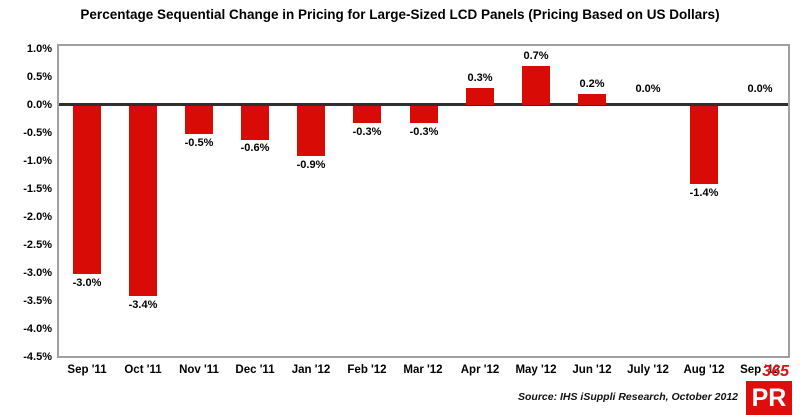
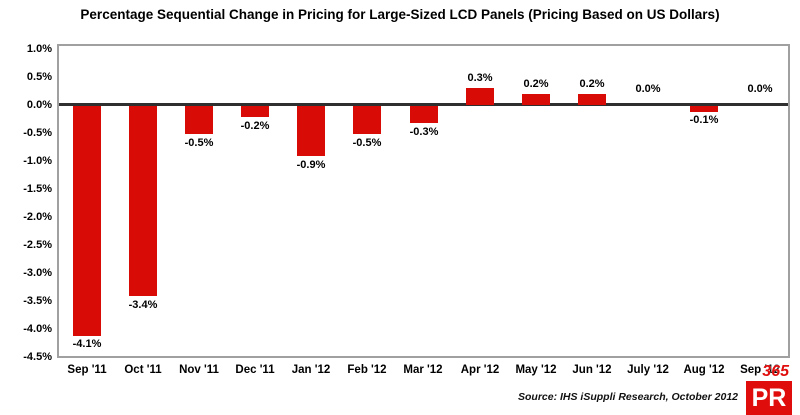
Sep '11: -3.0% -> -4.1%
Dec '11: -0.6% -> -0.2%
Feb '12: -0.3% -> -0.5%
May '12: 0.7% -> 0.2%
Aug '12: -1.4% -> -0.1%
